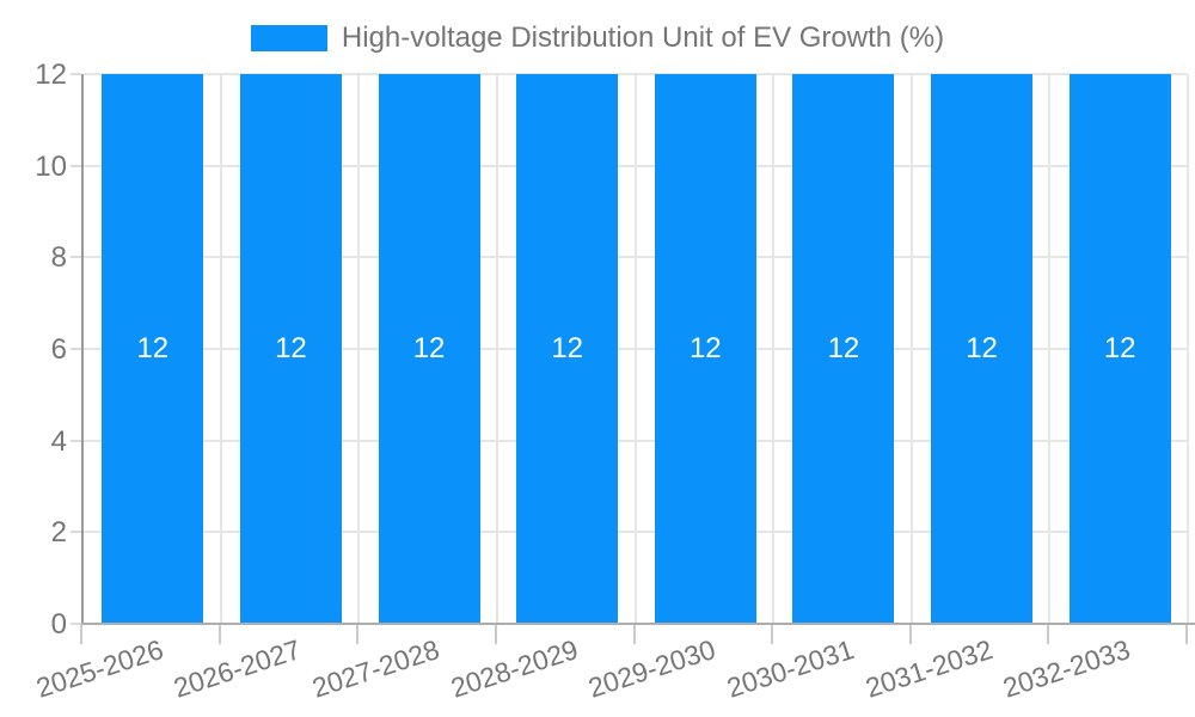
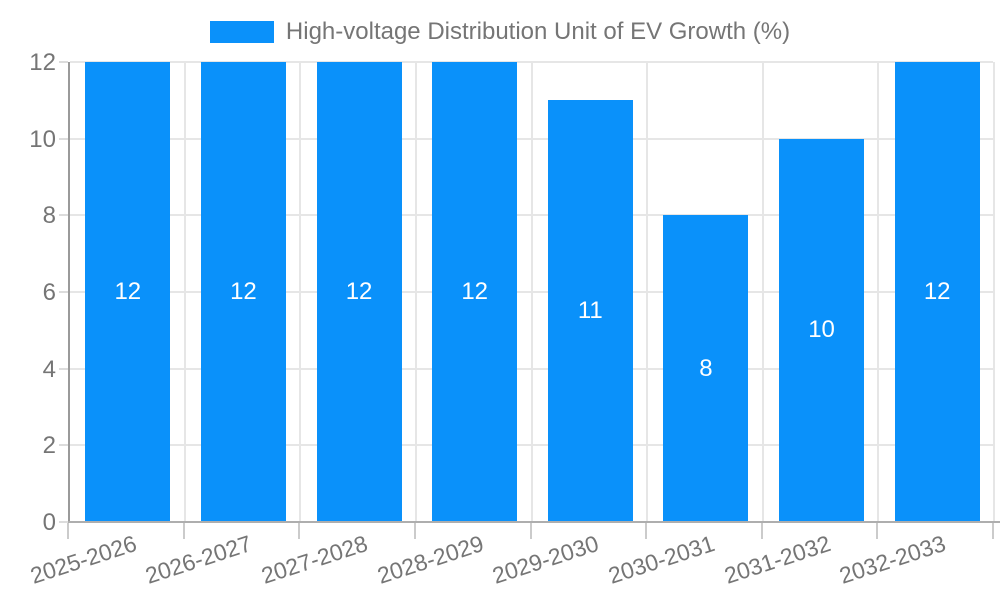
2029-2030: 12 -> 11
2030-2031: 12 -> 8
2031-2032: 12 -> 10
